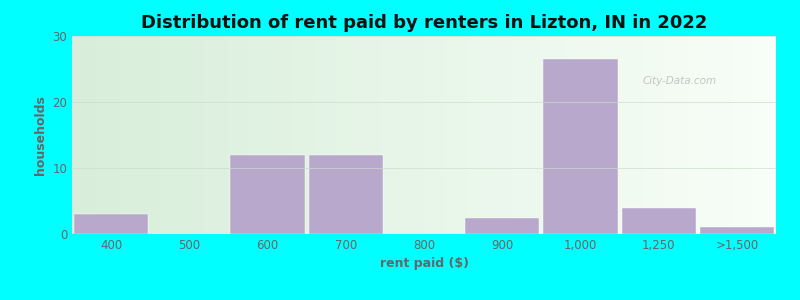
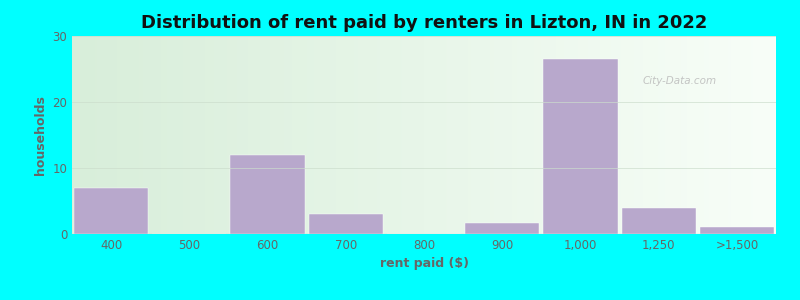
400: 3.0 -> 7.0
700: 12.0 -> 3.0
900: 2.5 -> 1.6
